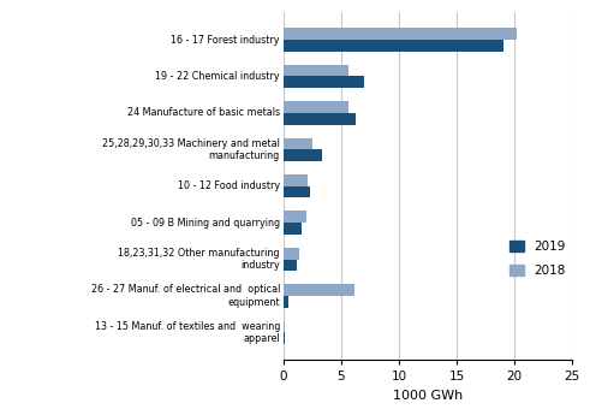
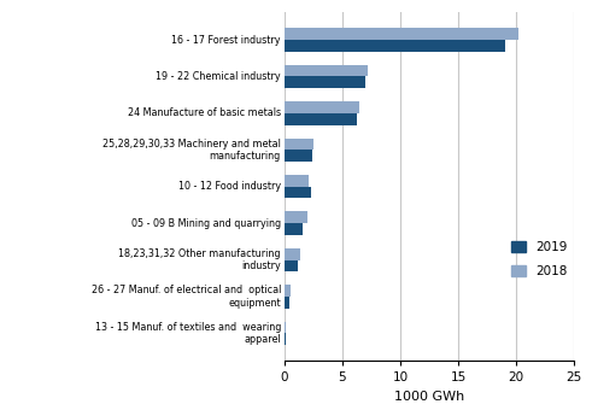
2018/19 - 22 Chemical industry: 5.6 -> 7.2
2018/24 Manufacture of basic metals: 5.6 -> 6.5
2019/25,28,29,30,33 Machinery and metal manufacturing: 3.4 -> 2.4
2018/26 - 27 Manuf. of electrical and optical equipment: 6.2 -> 0.6
